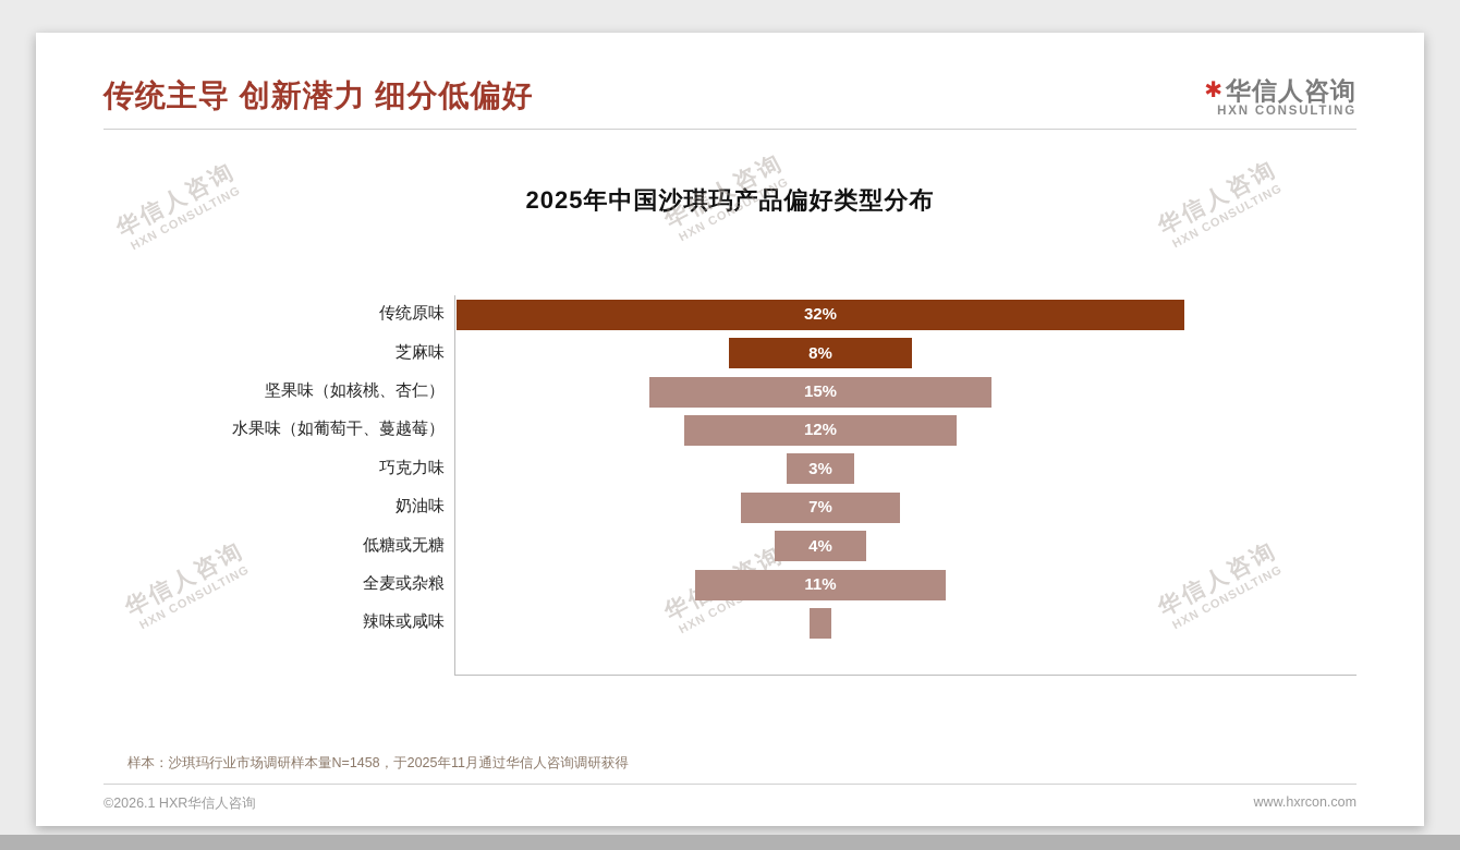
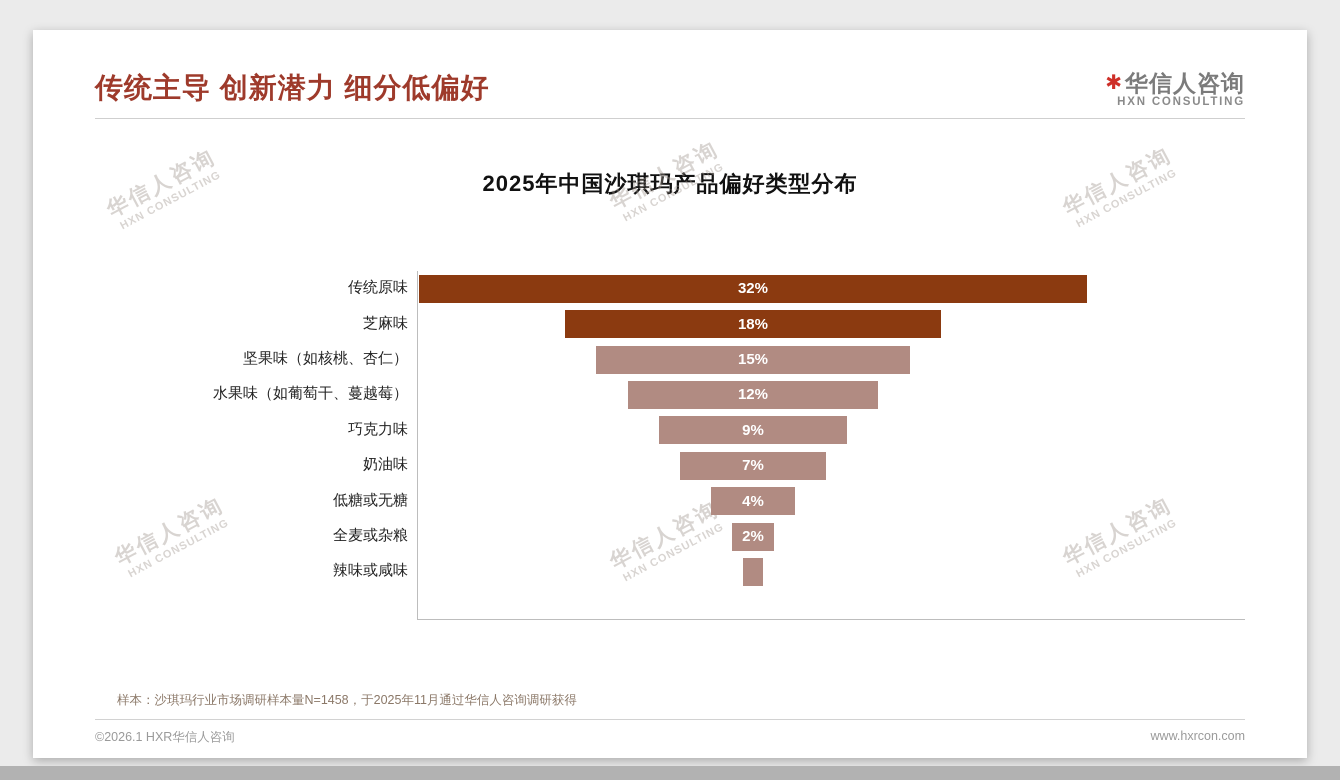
芝麻味: 8% -> 18%
巧克力味: 3% -> 9%
全麦或杂粮: 11% -> 2%
